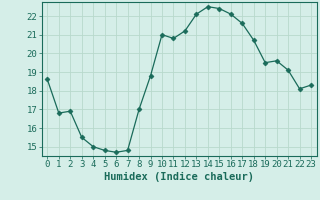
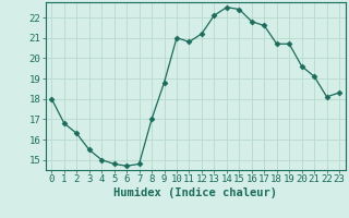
0: 18.6 -> 18.0
2: 16.9 -> 16.3
16: 22.1 -> 21.8
19: 19.5 -> 20.7
